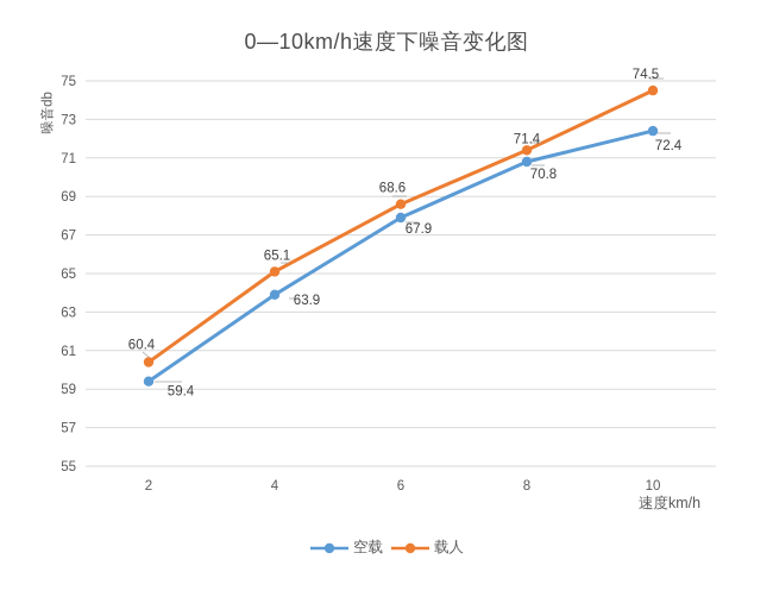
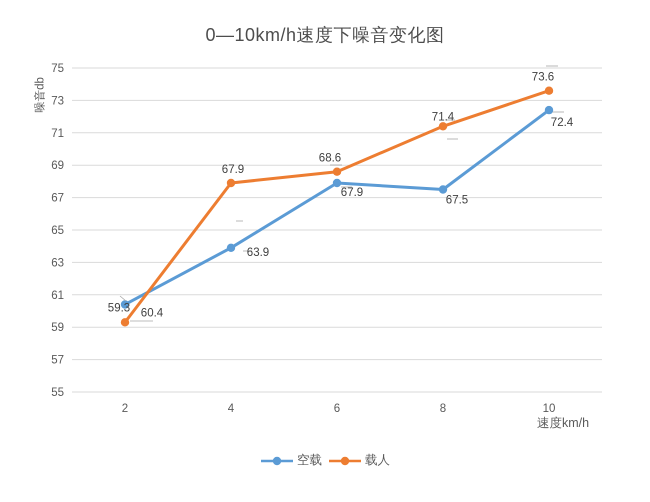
空载/2: 59.4 -> 60.4
载人/2: 60.4 -> 59.3
载人/4: 65.1 -> 67.9
空载/8: 70.8 -> 67.5
载人/10: 74.5 -> 73.6
